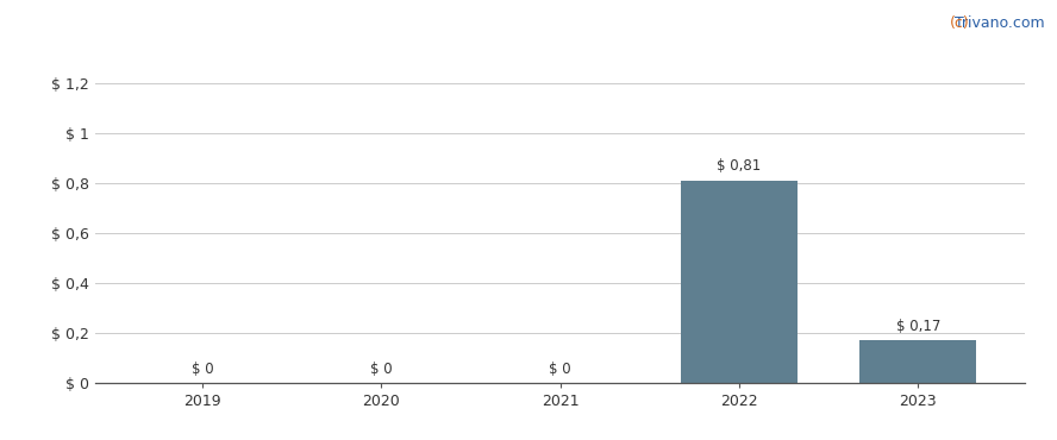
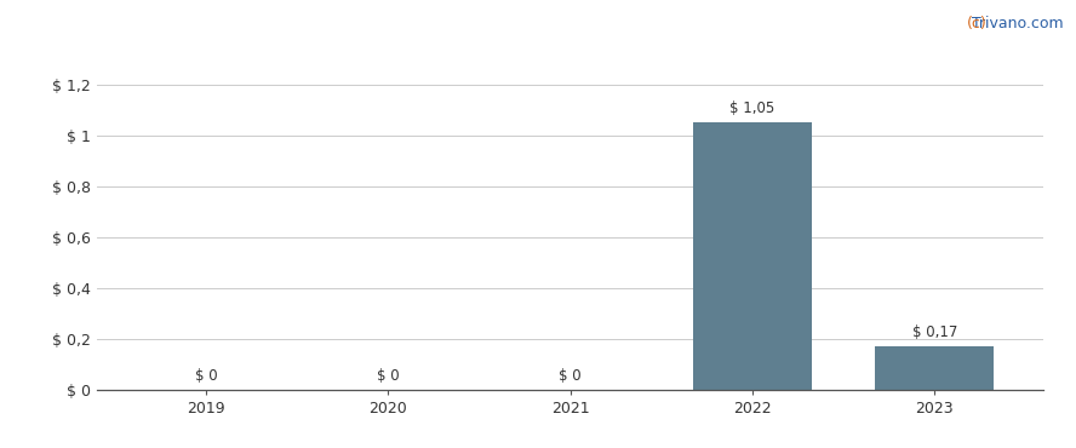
2022: 0,81 -> 1,05
